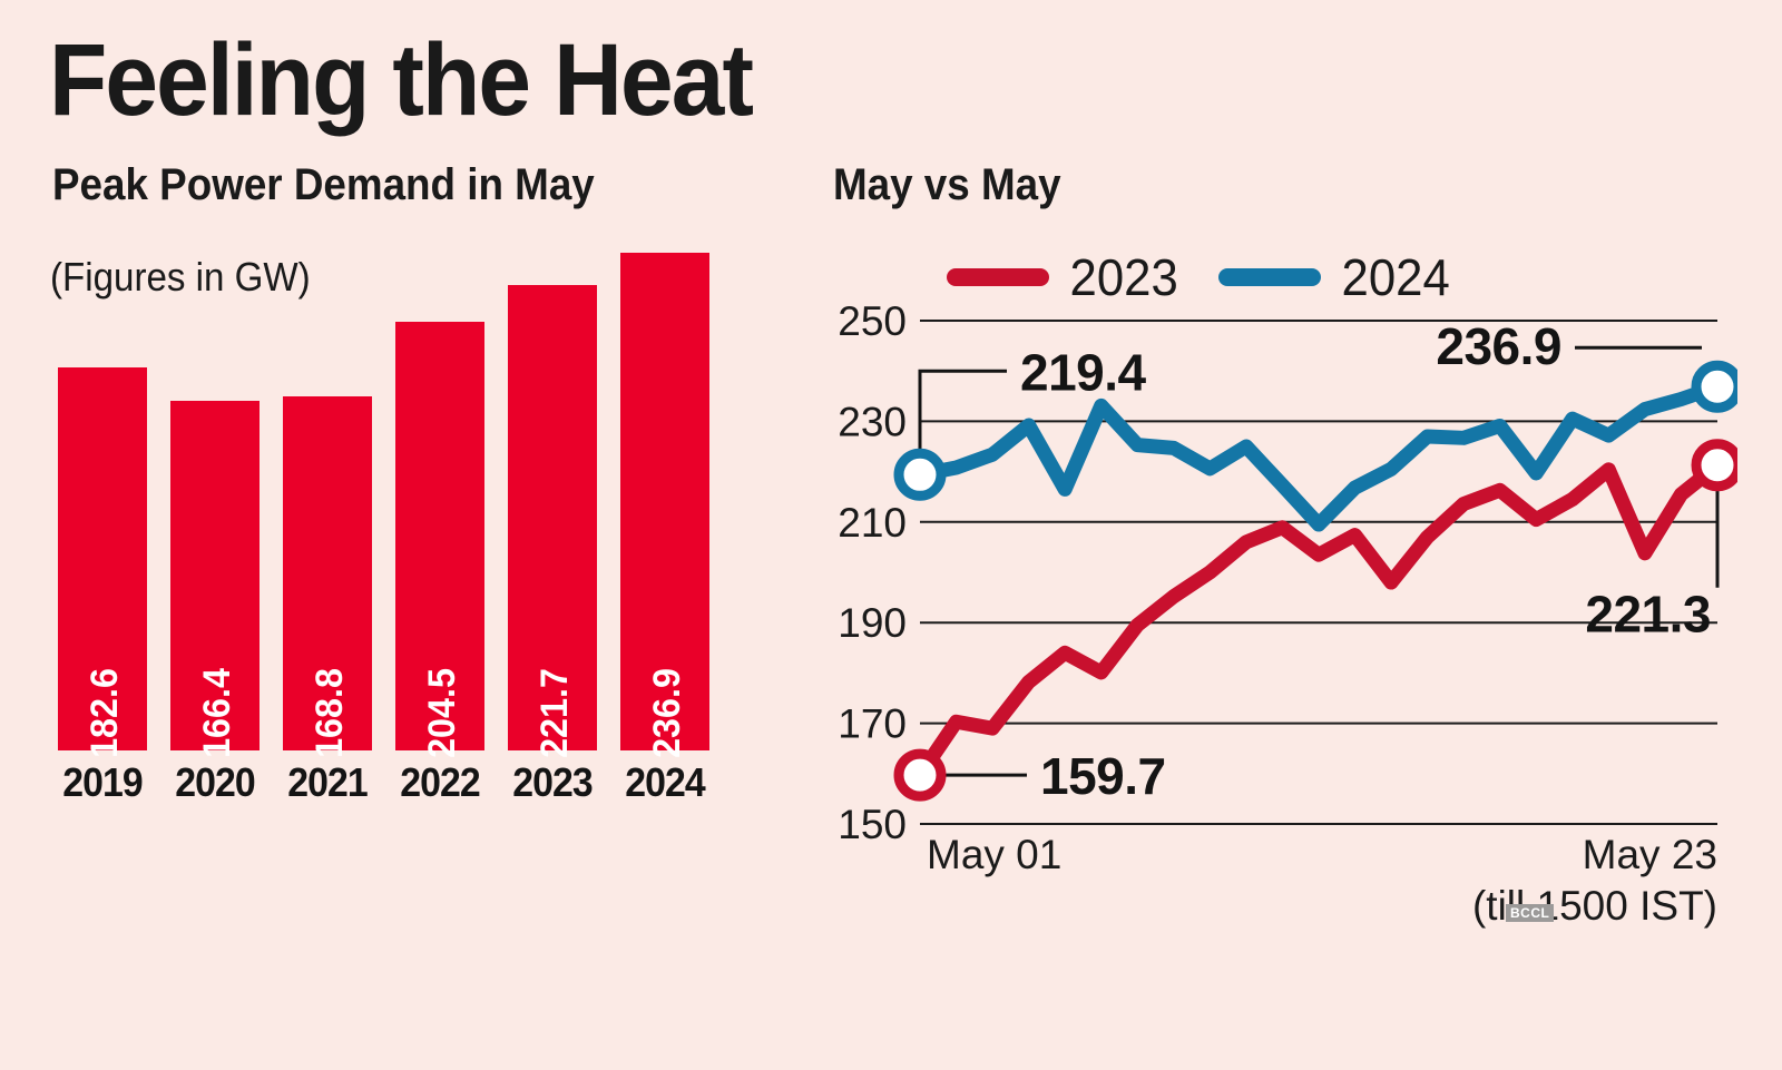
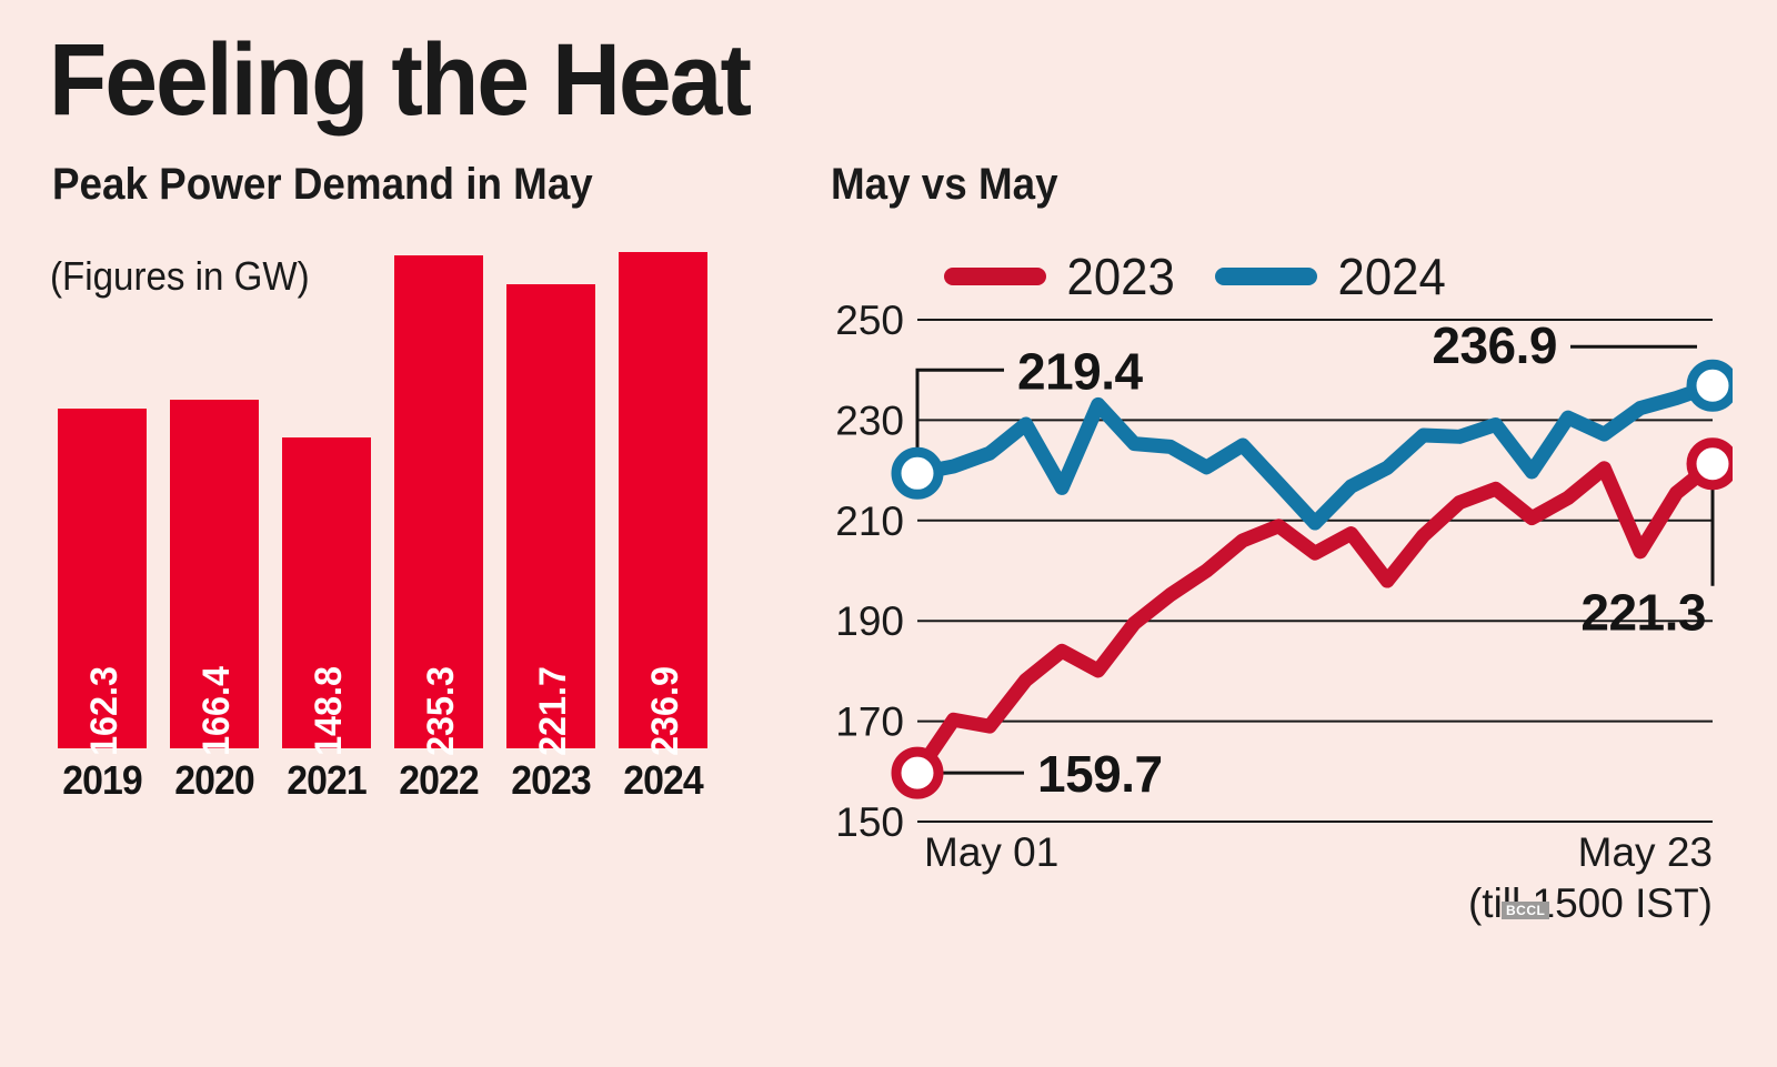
Peak Power Demand in May/2019: 182.6 -> 162.3
Peak Power Demand in May/2021: 168.8 -> 148.8
Peak Power Demand in May/2022: 204.5 -> 235.3
